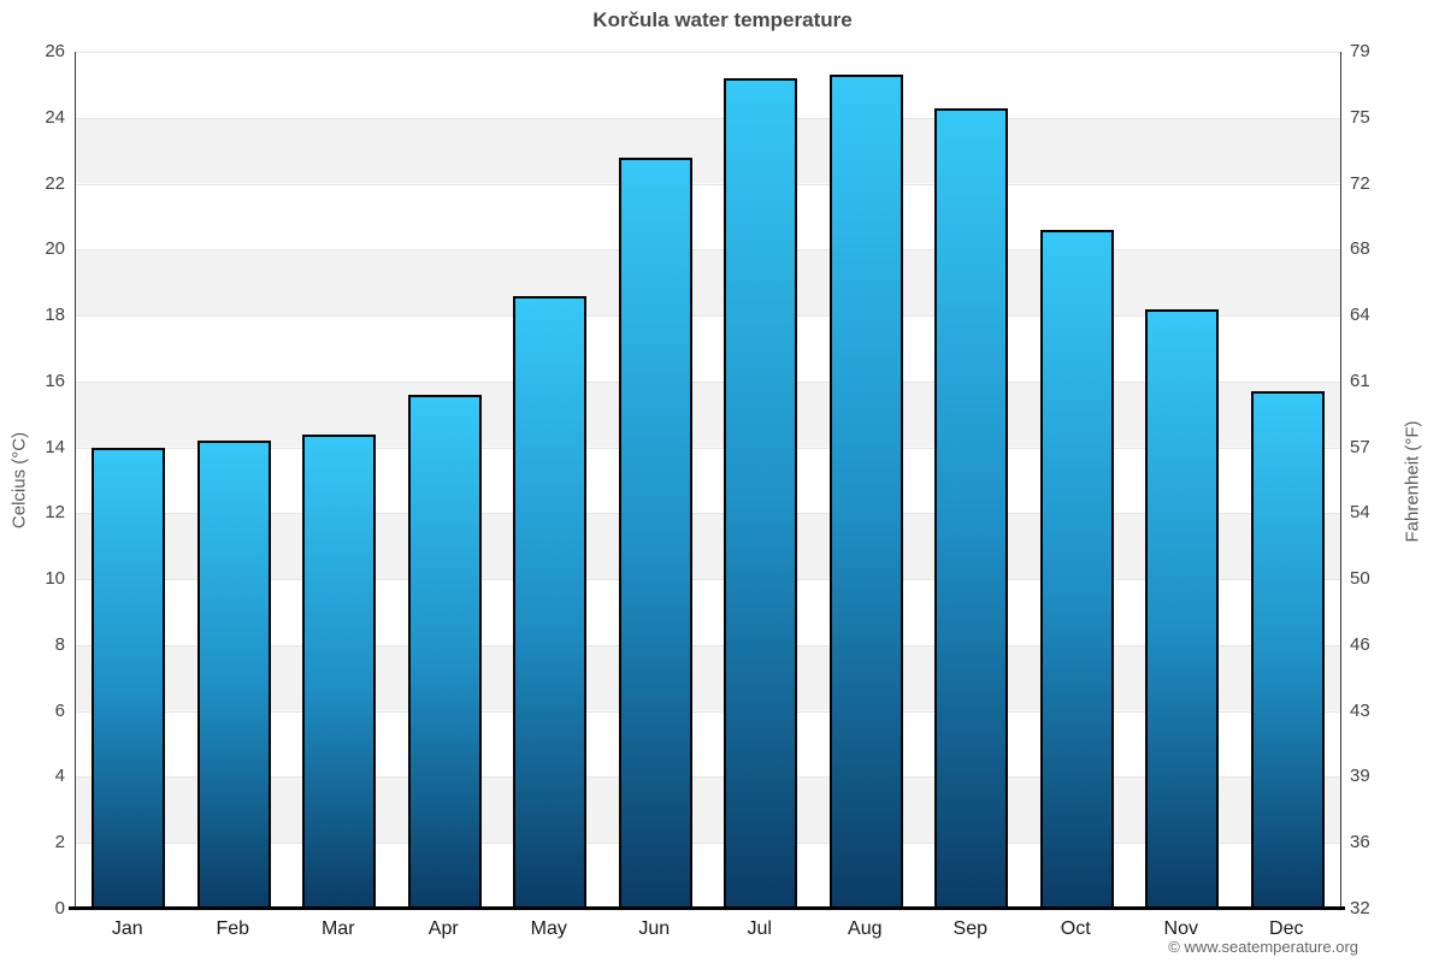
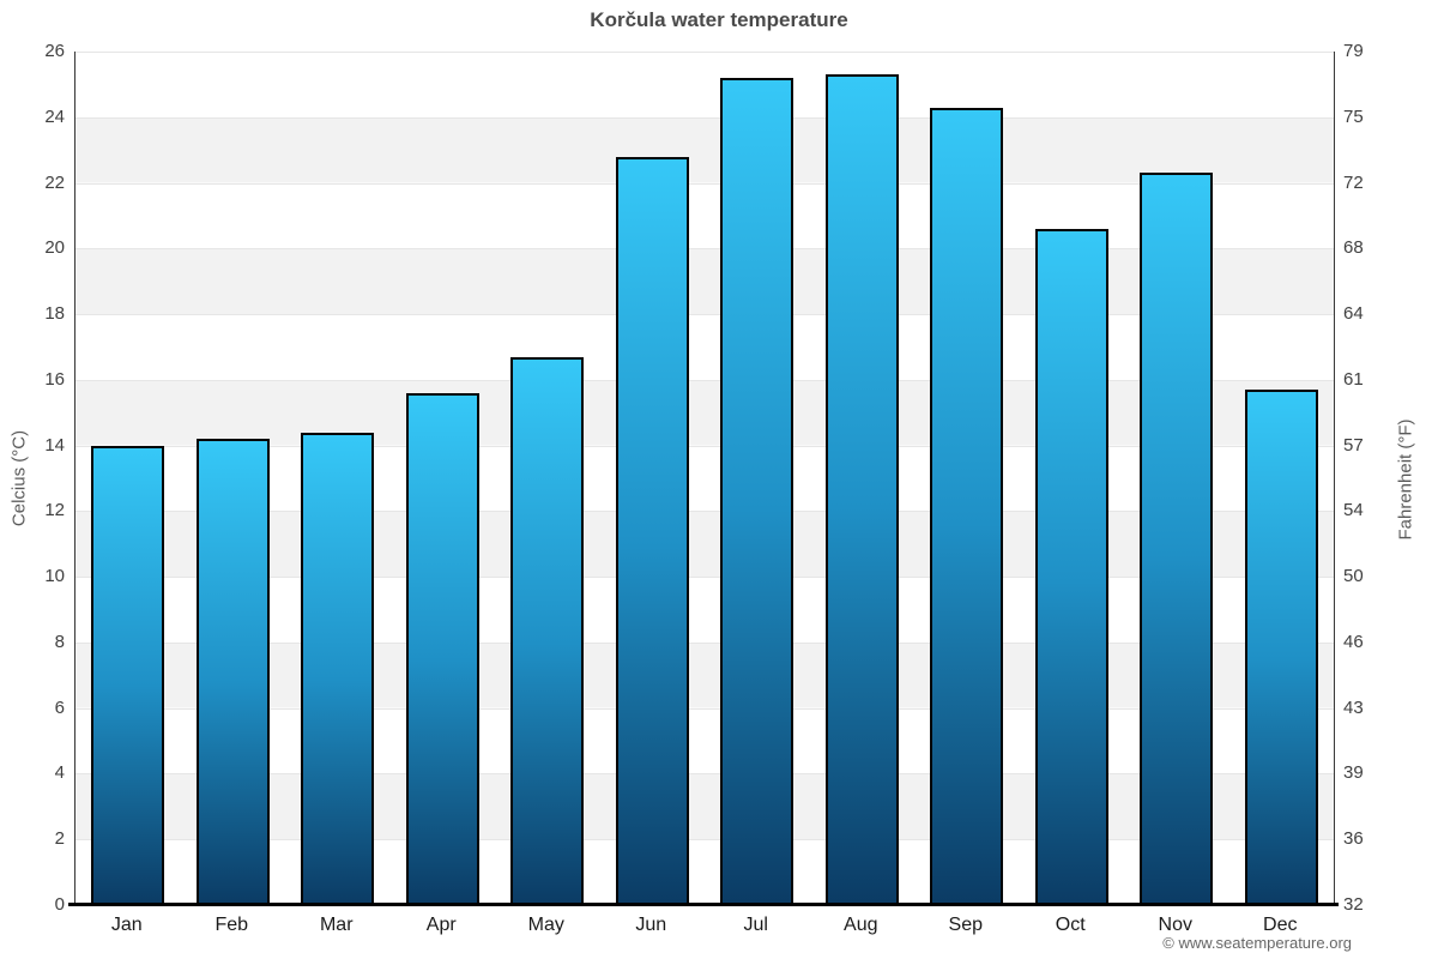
May: 18.6 -> 16.7
Nov: 18.2 -> 22.3
